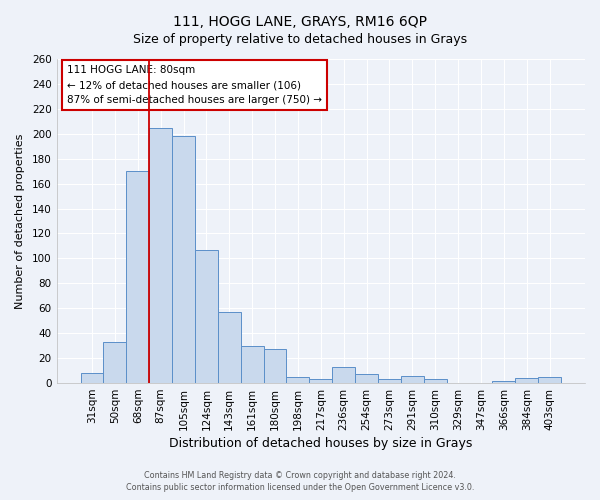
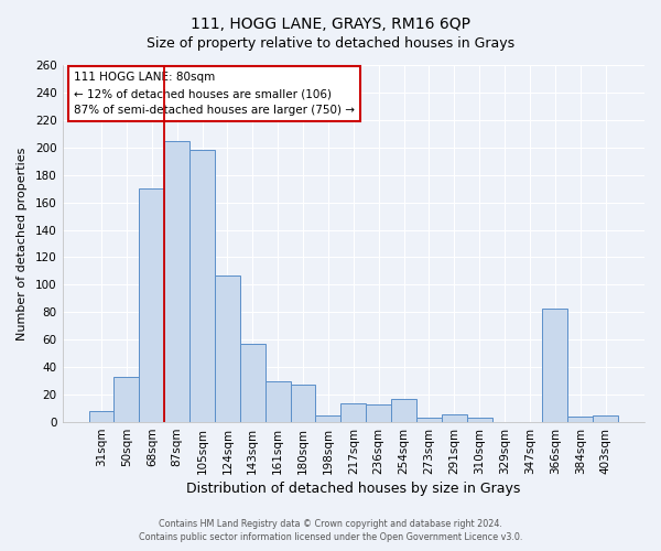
217sqm: 3 -> 14
254sqm: 7 -> 17
366sqm: 2 -> 83
